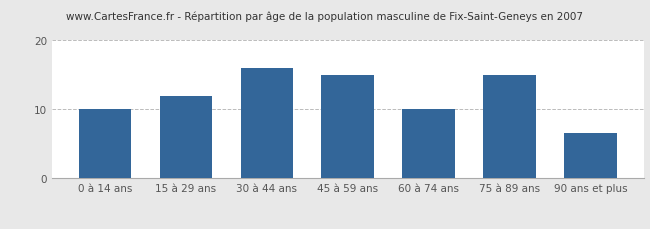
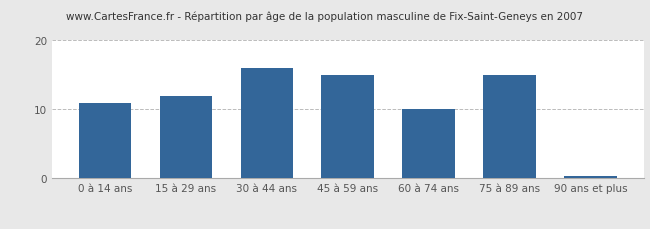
0 à 14 ans: 10.0 -> 11.0
90 ans et plus: 6.6 -> 0.3
